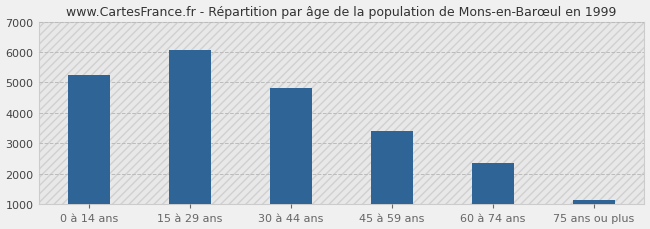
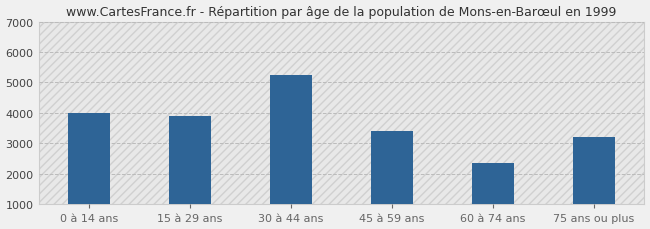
0 à 14 ans: 5230 -> 4000
15 à 29 ans: 6080 -> 3900
30 à 44 ans: 4820 -> 5250
75 ans ou plus: 1130 -> 3200
